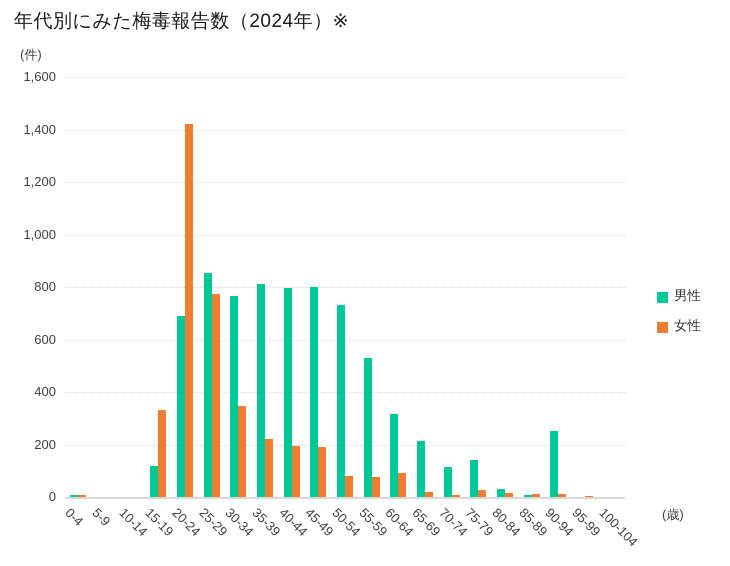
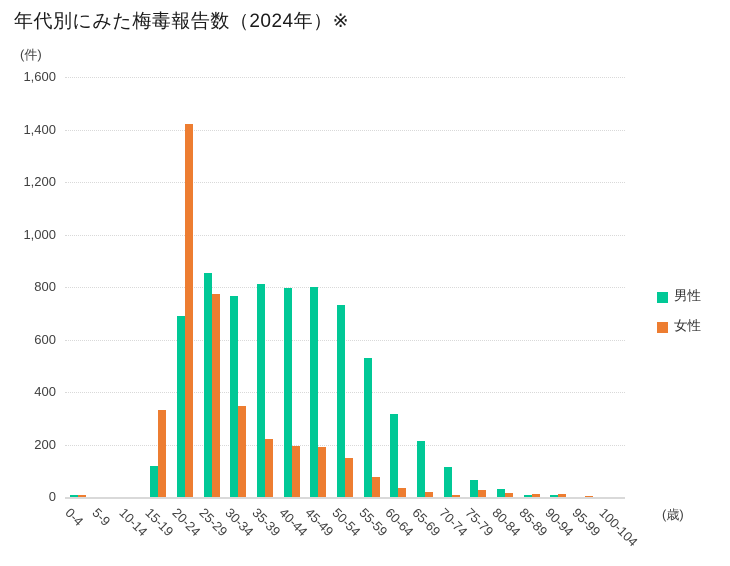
女性/50-54: 80 -> 150
女性/60-64: 90 -> 40
男性/75-79: 140 -> 60
男性/90-94: 250 -> 10
